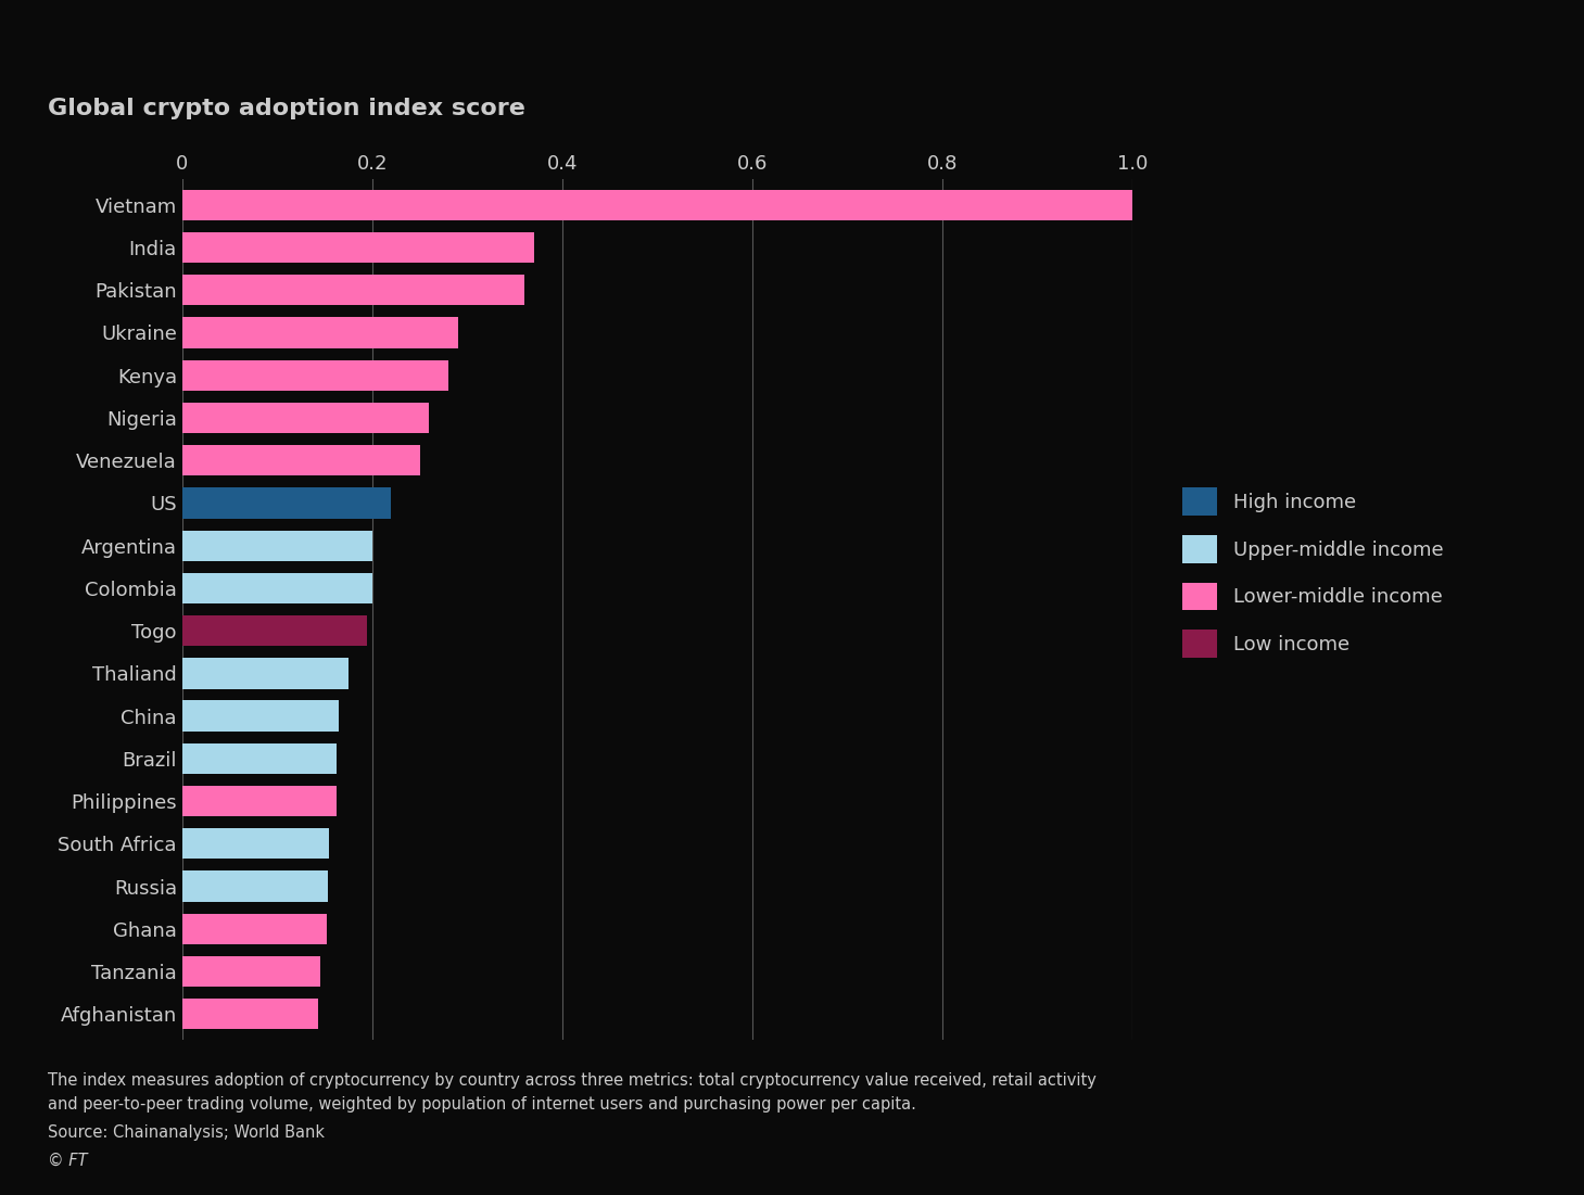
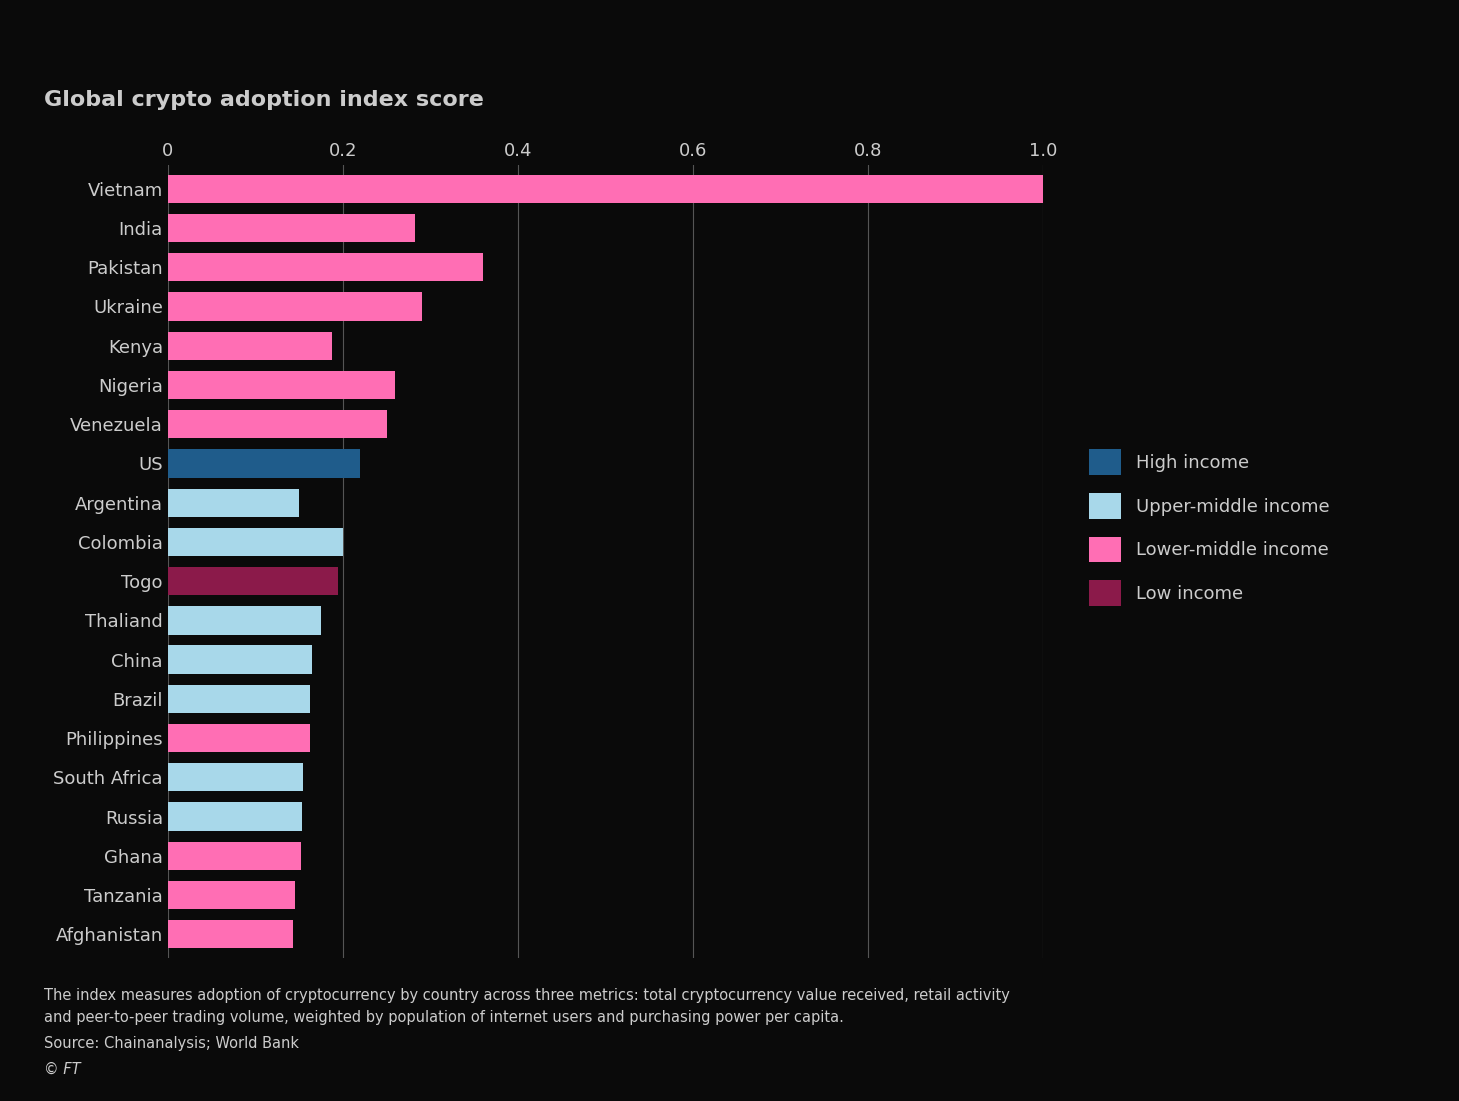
India: 0.370 -> 0.282
Kenya: 0.280 -> 0.188
Argentina: 0.200 -> 0.150
